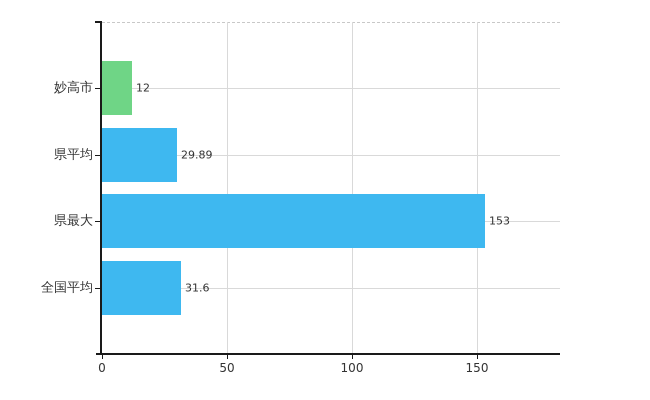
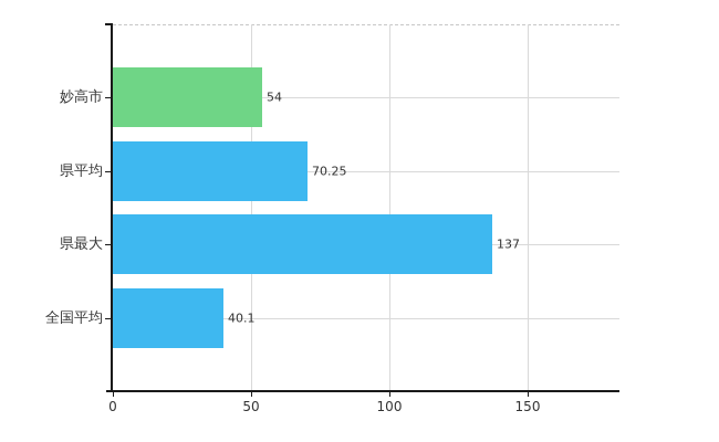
妙高市: 12 -> 54
県平均: 29.89 -> 70.25
県最大: 153 -> 137
全国平均: 31.6 -> 40.1
